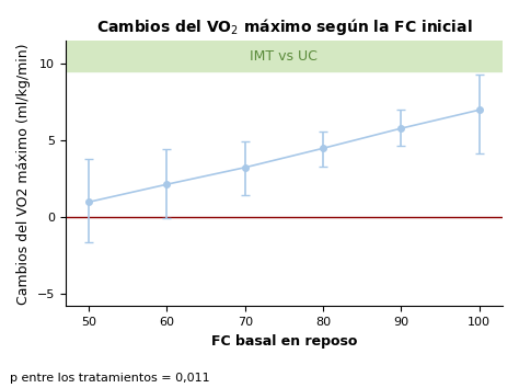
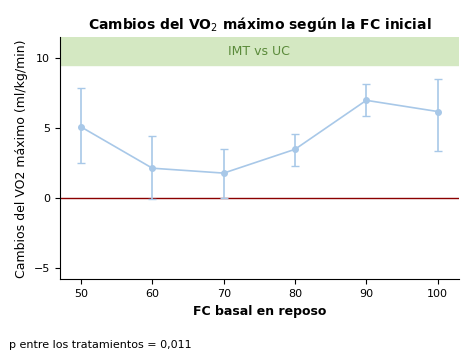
50: 1.0 -> 5.1
70: 3.2 -> 1.8
80: 4.5 -> 3.5
90: 5.8 -> 7.0
100: 7.0 -> 6.2
